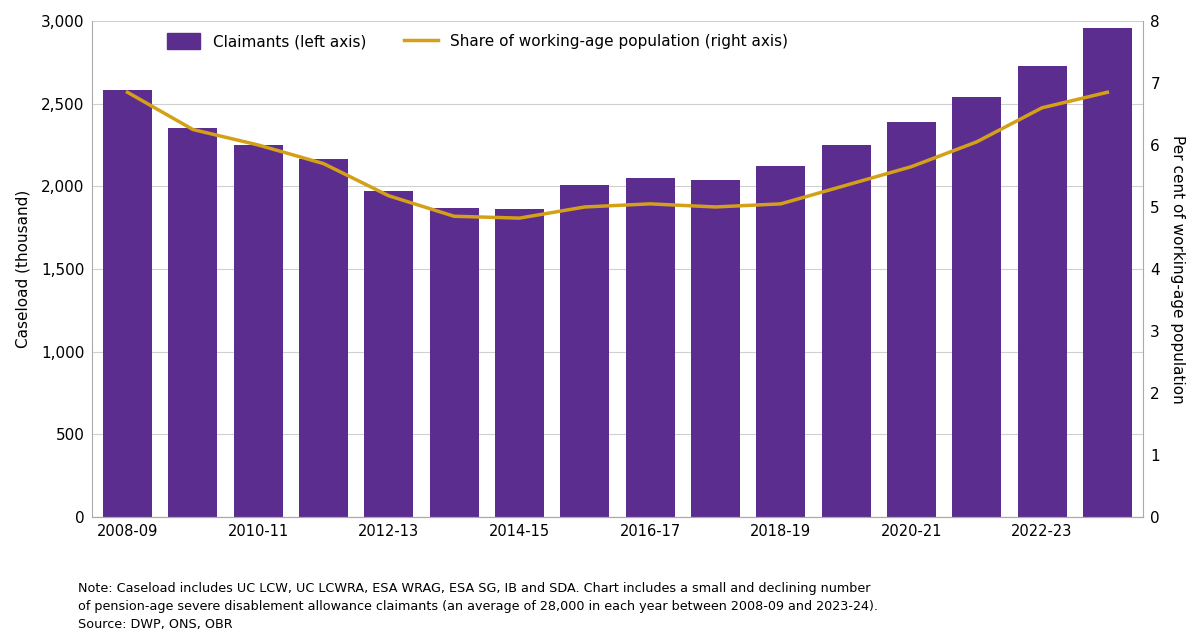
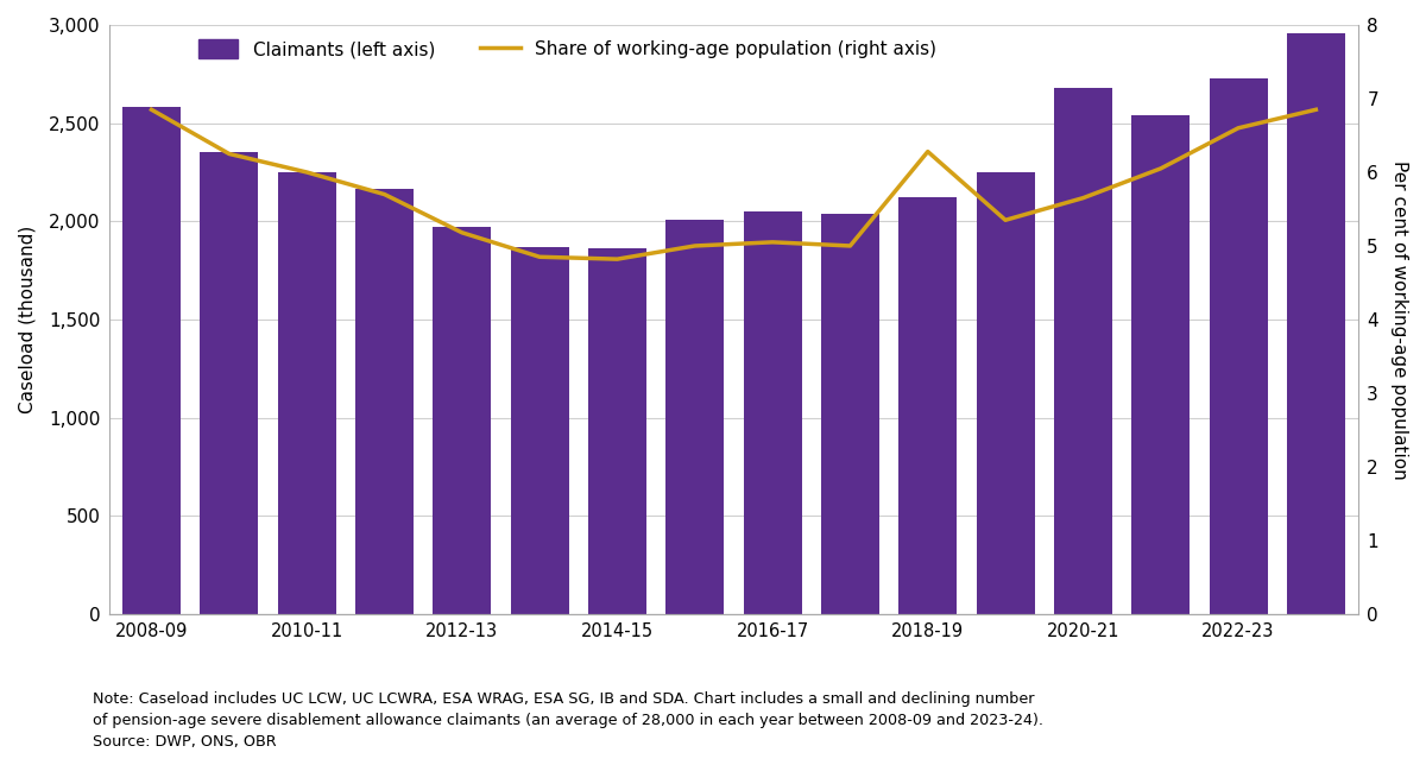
Share of working-age population (right axis)/2018-19: 5.05 -> 6.28
Claimants (left axis)/2020-21: 2,390 -> 2,680
